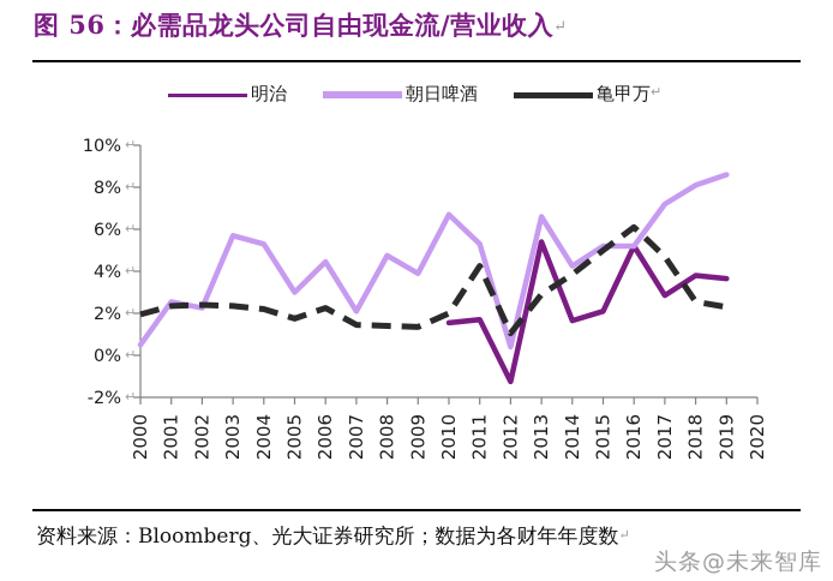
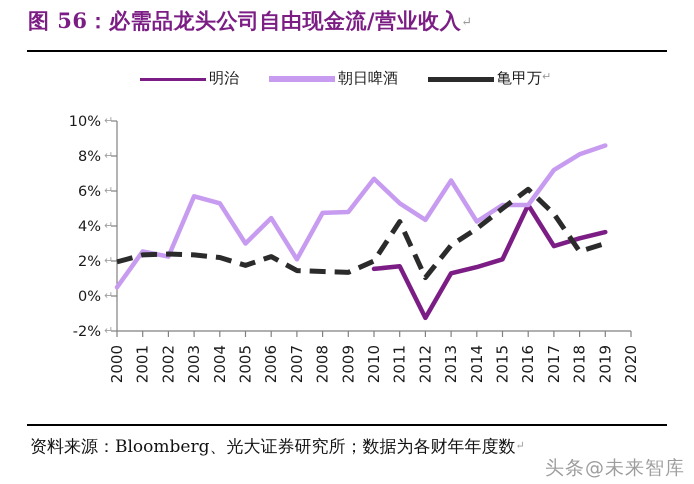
朝日啤酒/2009: 3.9% -> 4.8%
朝日啤酒/2012: 0.4% -> 4.3%
明治/2013: 5.4% -> 1.3%
明治/2018: 3.8% -> 3.3%
亀甲万/2019: 2.3% -> 3.0%
